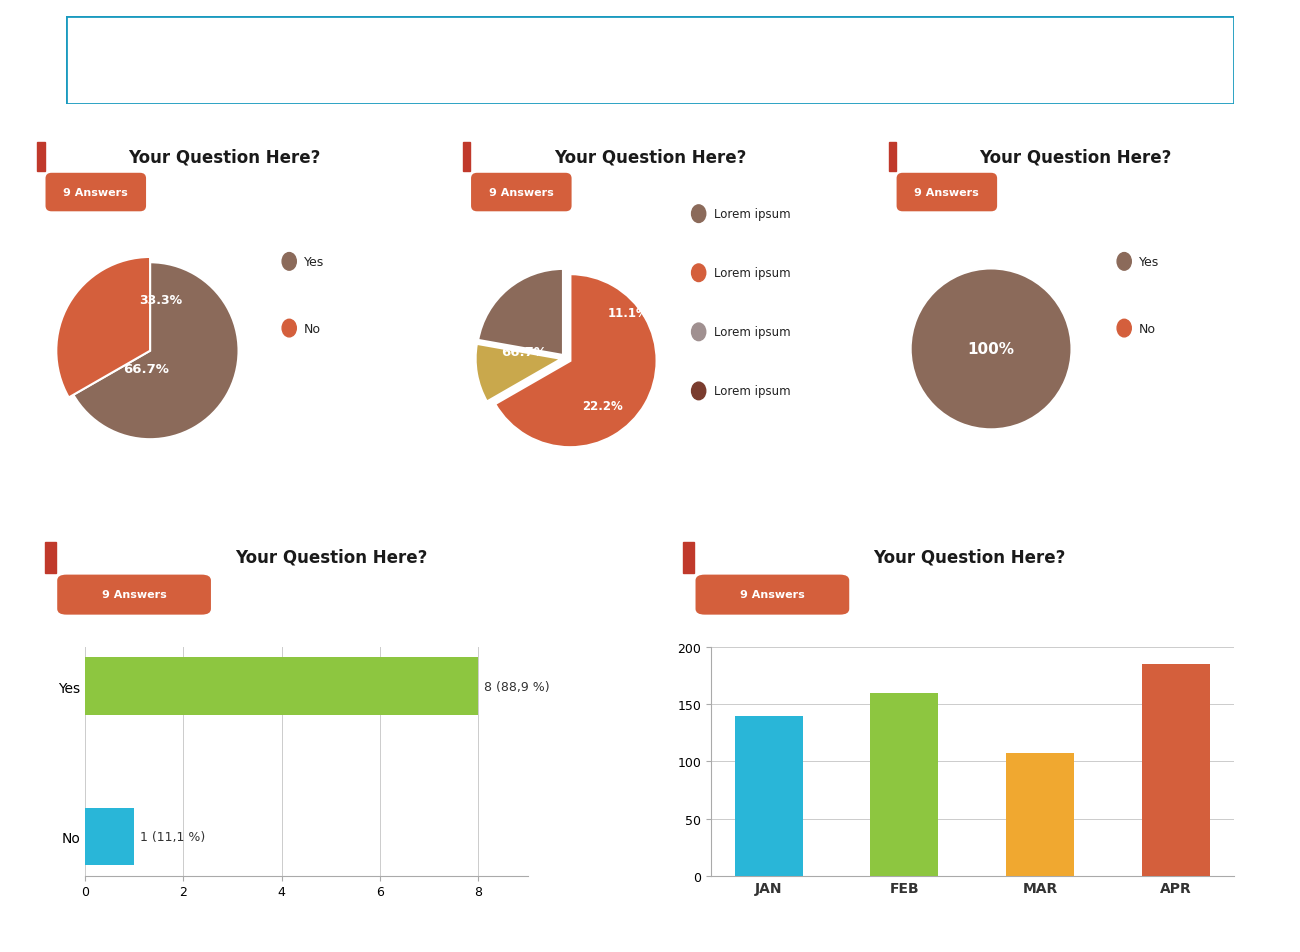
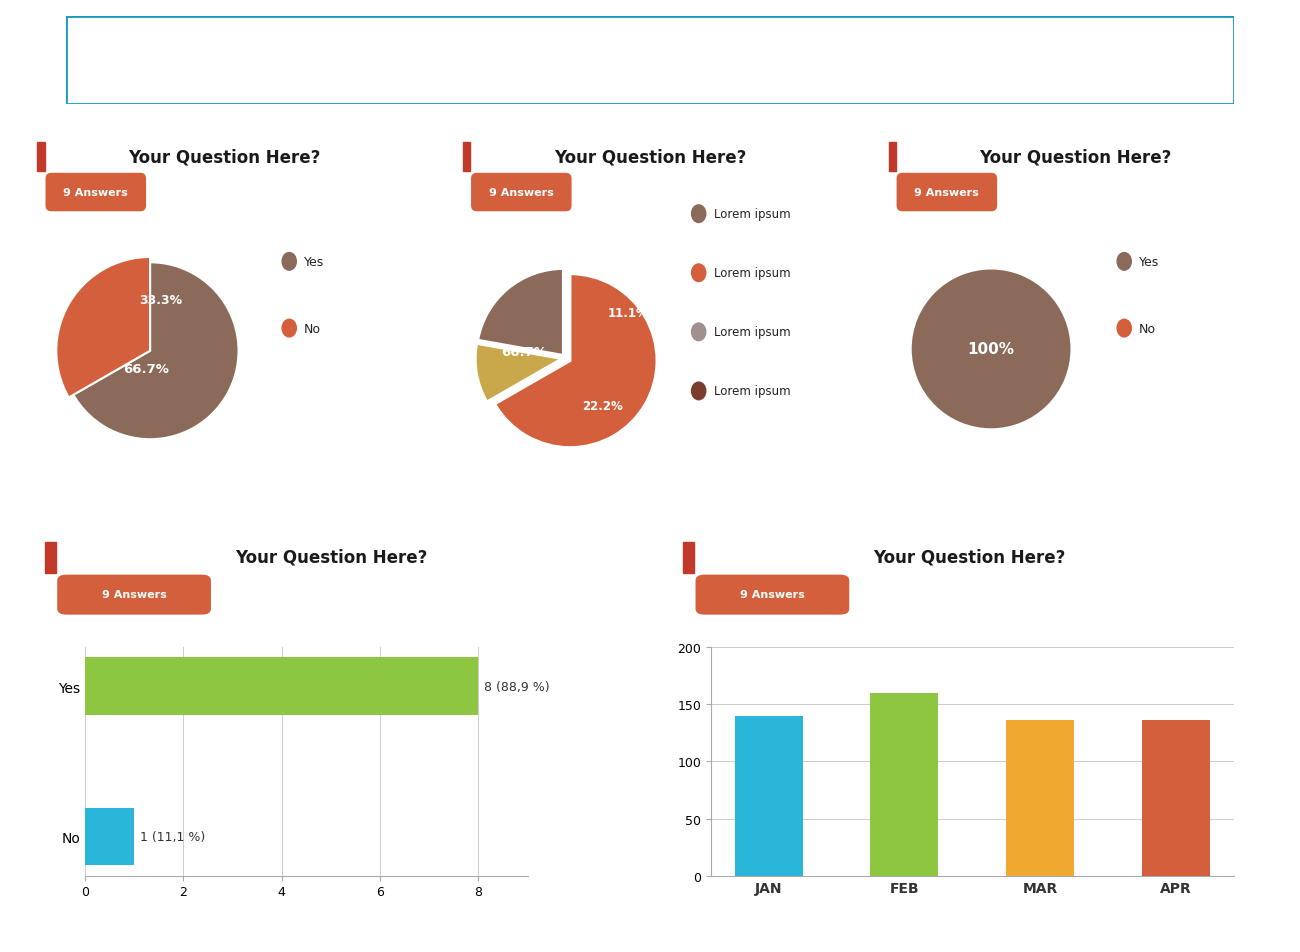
MAR: 107 -> 136
APR: 185 -> 136
